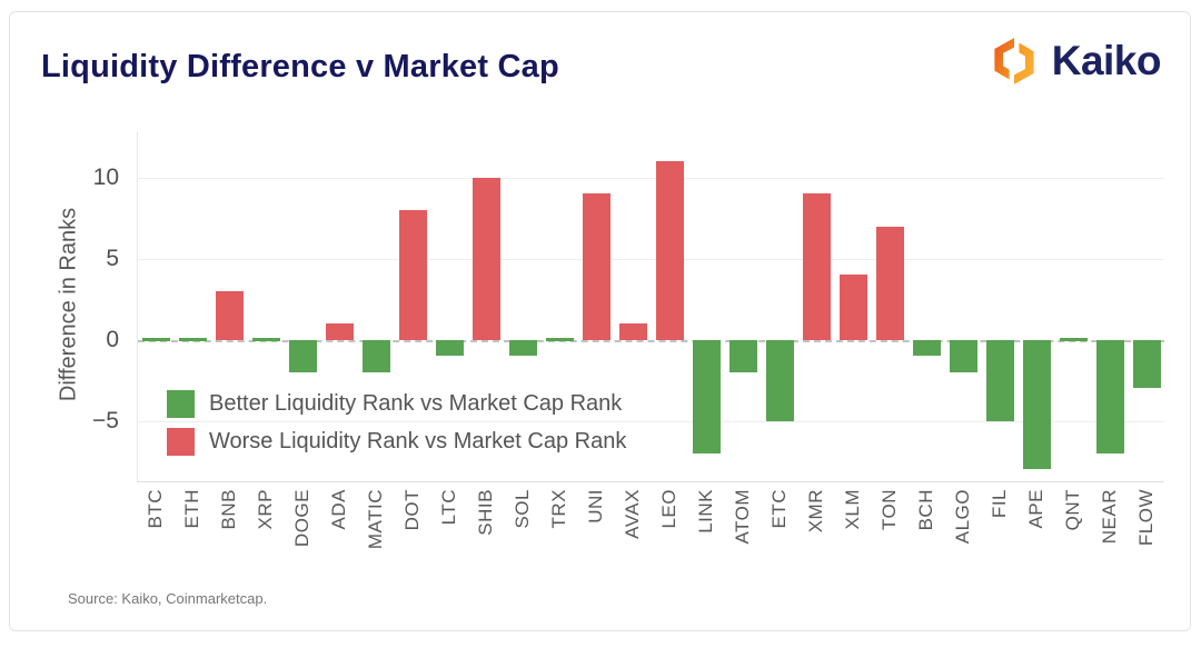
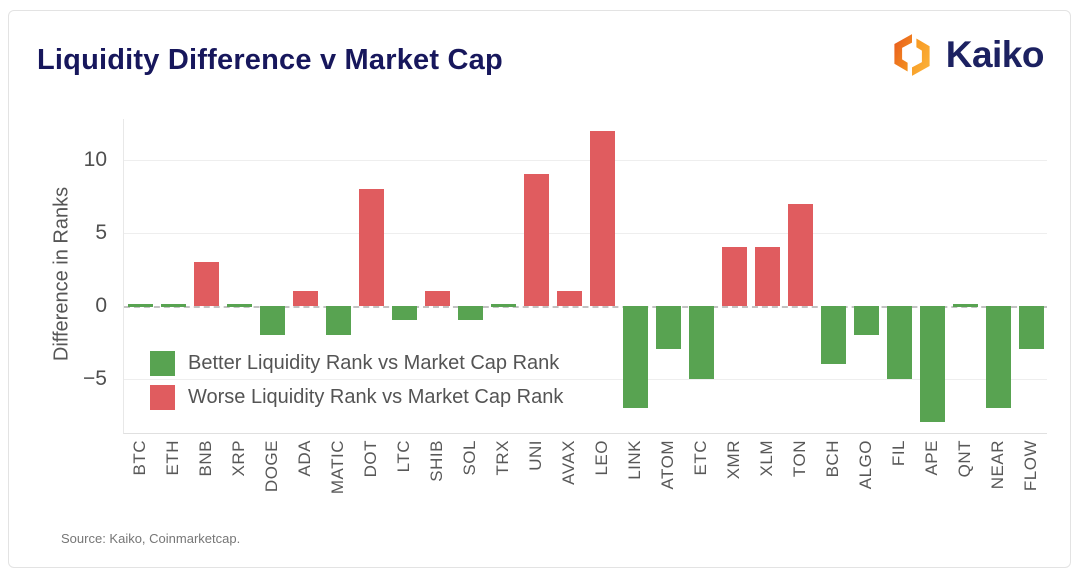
SHIB: 10 -> 1
LEO: 11 -> 12
ATOM: -2 -> -3
XMR: 9 -> 4
BCH: -1 -> -4
